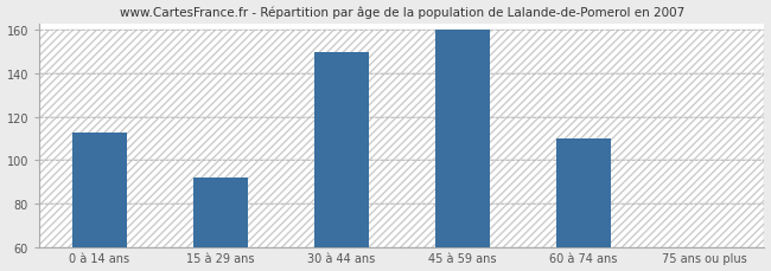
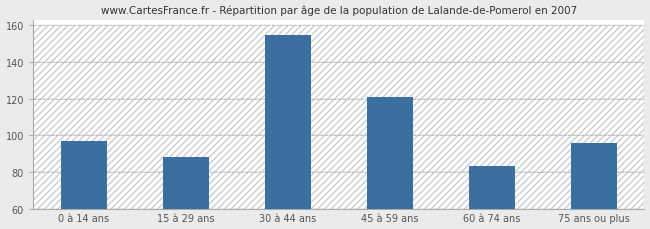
0 à 14 ans: 113 -> 97
15 à 29 ans: 92 -> 88
30 à 44 ans: 150 -> 155
45 à 59 ans: 160 -> 121
60 à 74 ans: 110 -> 83
75 ans ou plus: 60 -> 96
